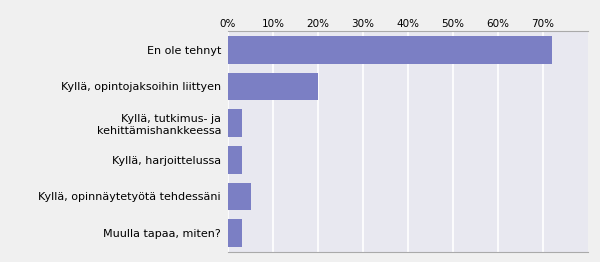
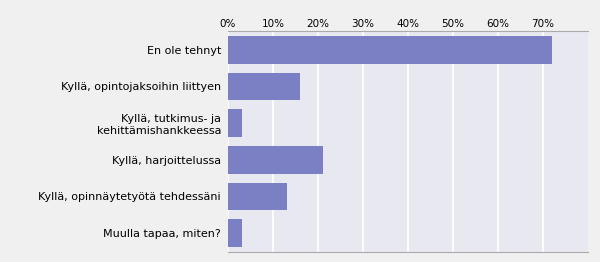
Kyllä, opintojaksoihin liittyen: 20% -> 16%
Kyllä, harjoittelussa: 3% -> 21%
Kyllä, opinnäytetyötä tehdessäni: 5% -> 13%
